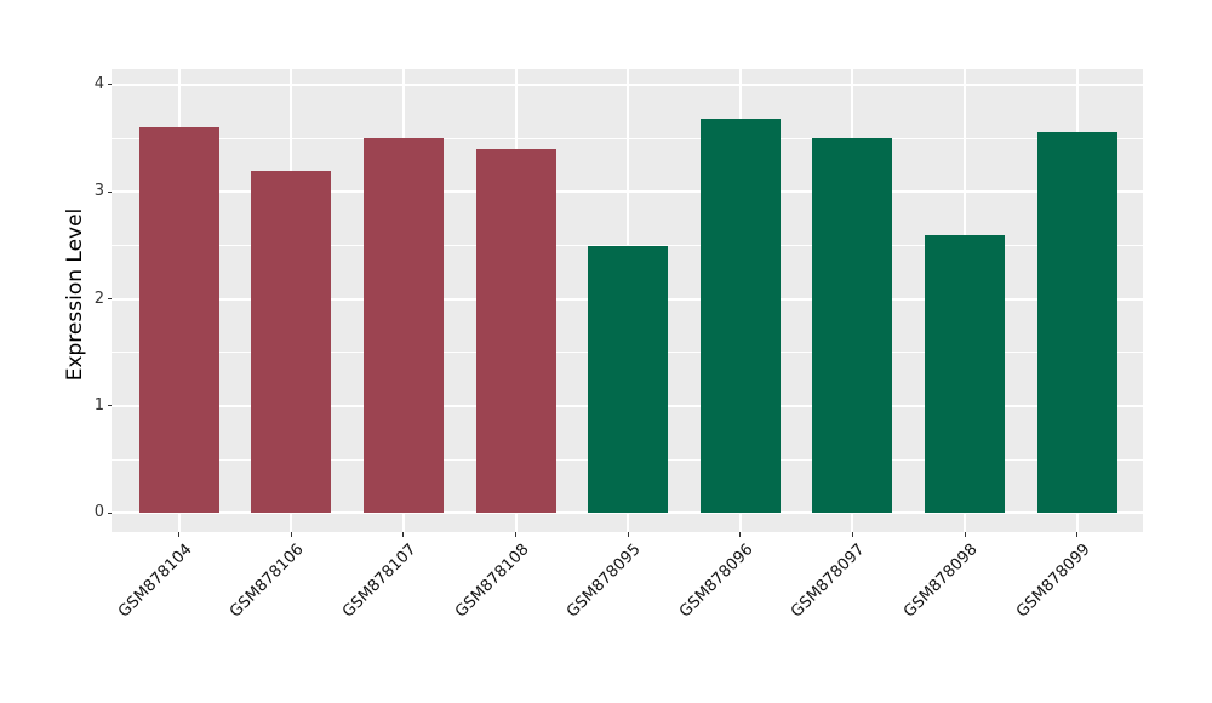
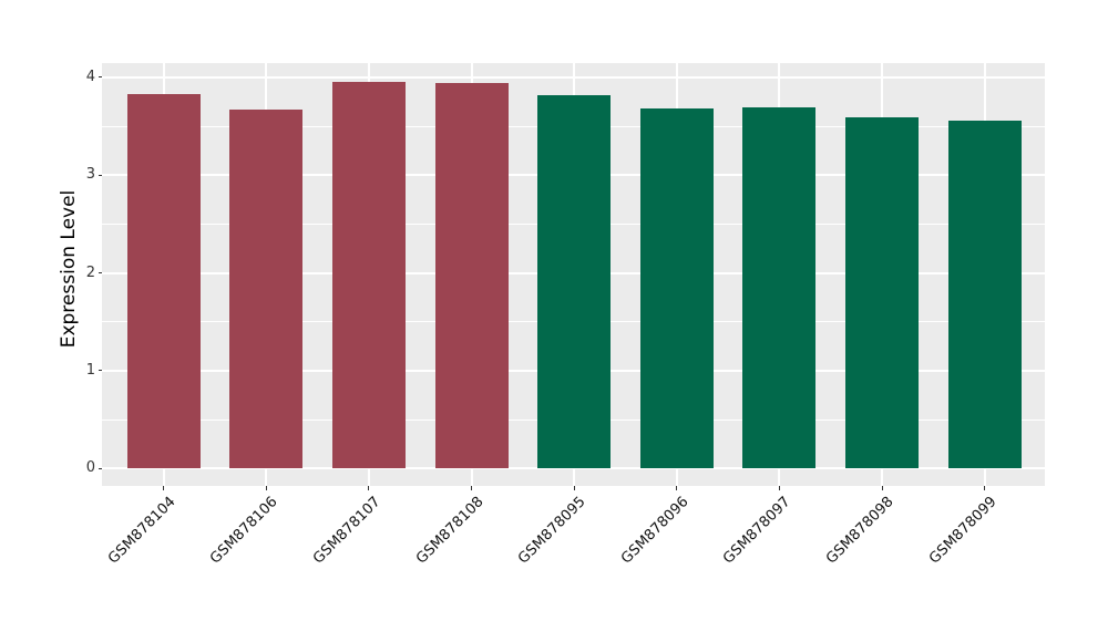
GSM878104: 3.6 -> 3.8
GSM878106: 3.2 -> 3.7
GSM878107: 3.5 -> 4.0
GSM878108: 3.4 -> 3.9
GSM878095: 2.5 -> 3.8
GSM878097: 3.5 -> 3.7
GSM878098: 2.6 -> 3.6
